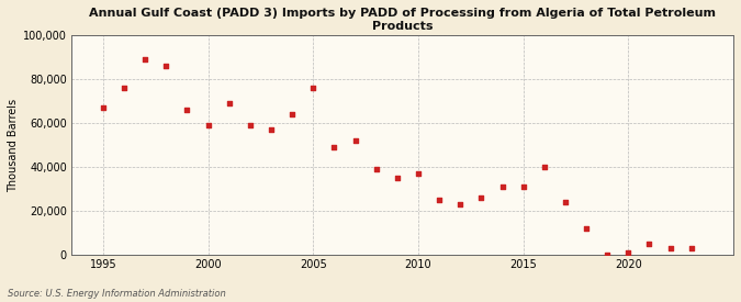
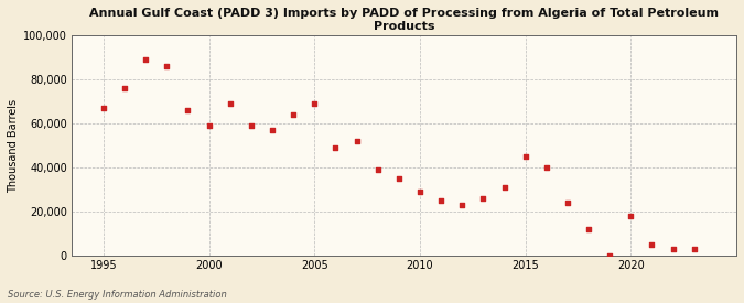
2005: 76,000 -> 69,000
2010: 37,000 -> 29,000
2015: 31,000 -> 45,000
2020: 1,000 -> 18,000
